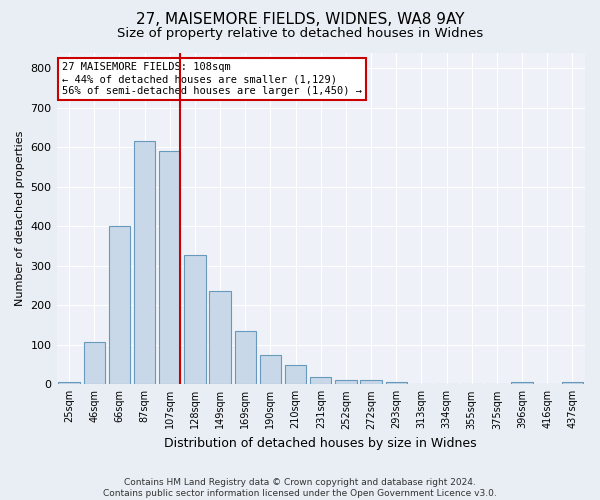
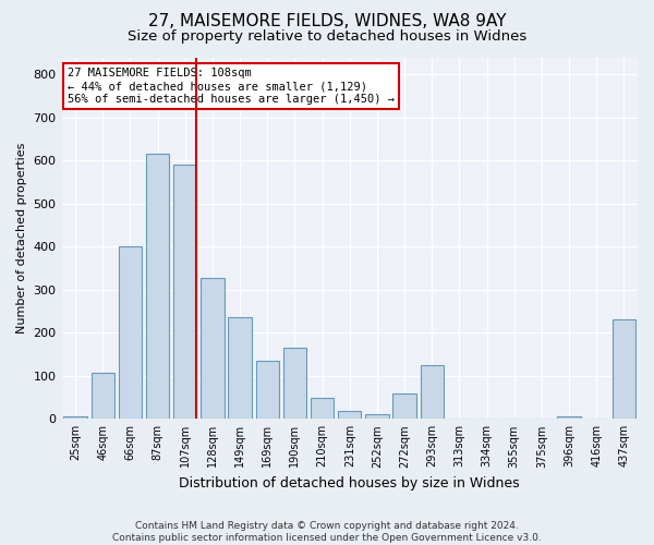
190sqm: 75 -> 165
272sqm: 12 -> 60
293sqm: 5 -> 125
437sqm: 5 -> 230
